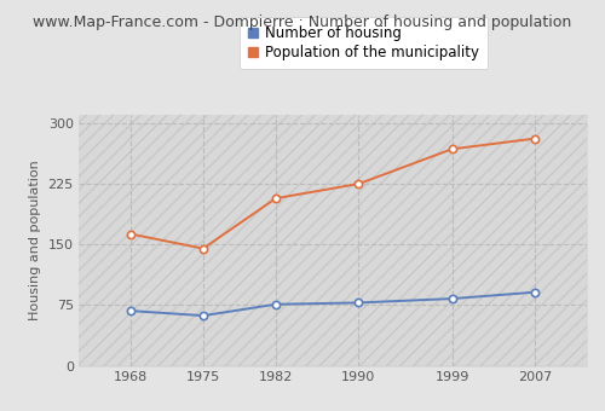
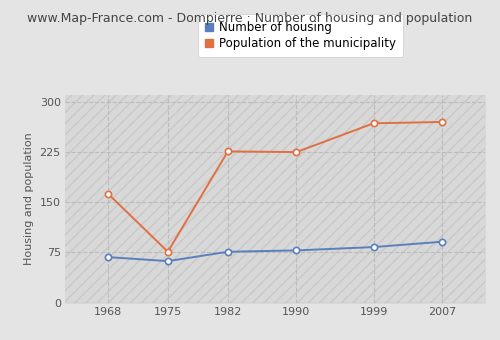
Population of the municipality/1975: 145 -> 76
Population of the municipality/1982: 207 -> 226
Population of the municipality/2007: 281 -> 270
